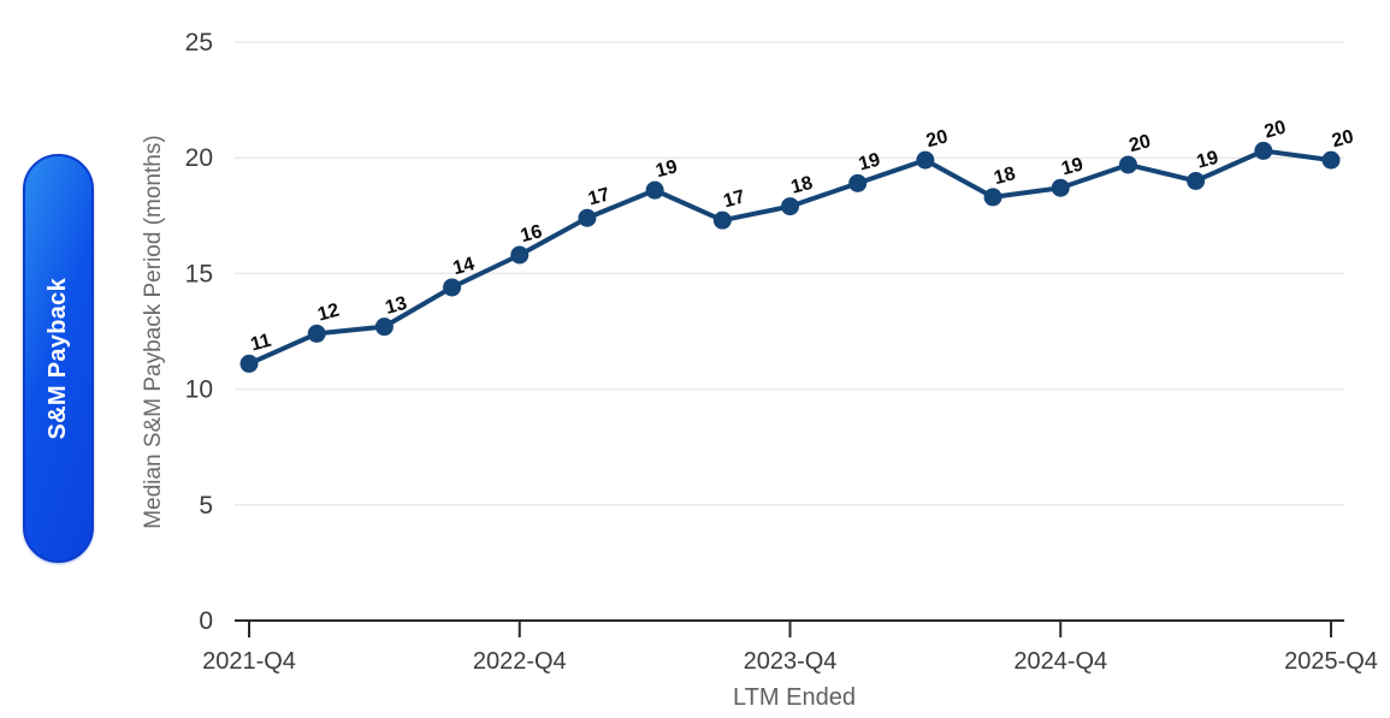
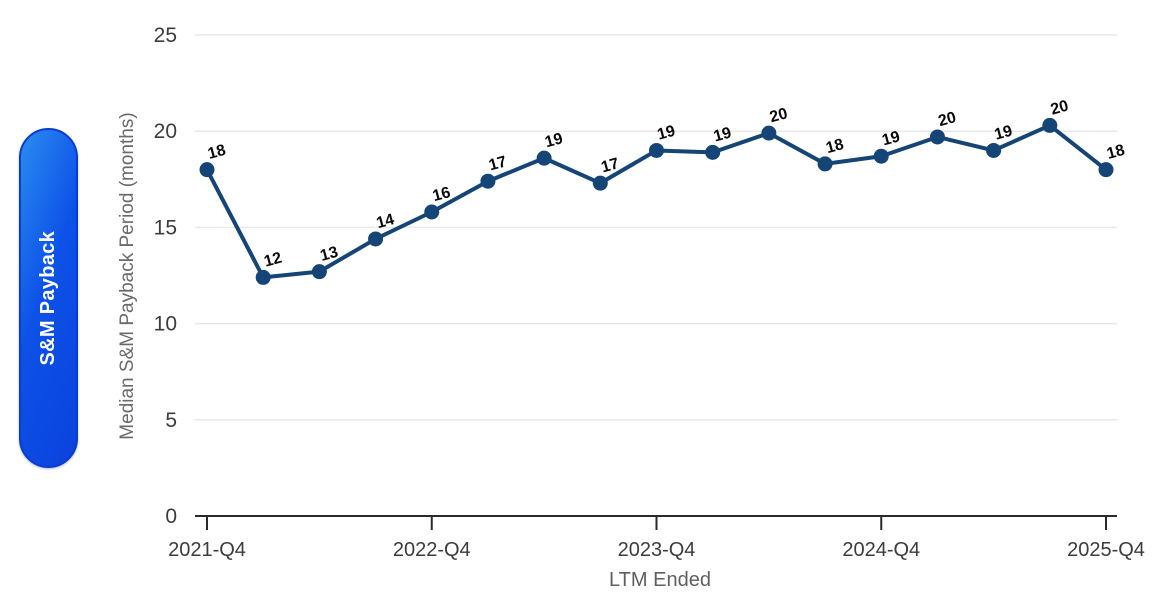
2021-Q4: 11 -> 18
2023-Q4: 18 -> 19
2025-Q4: 20 -> 18
